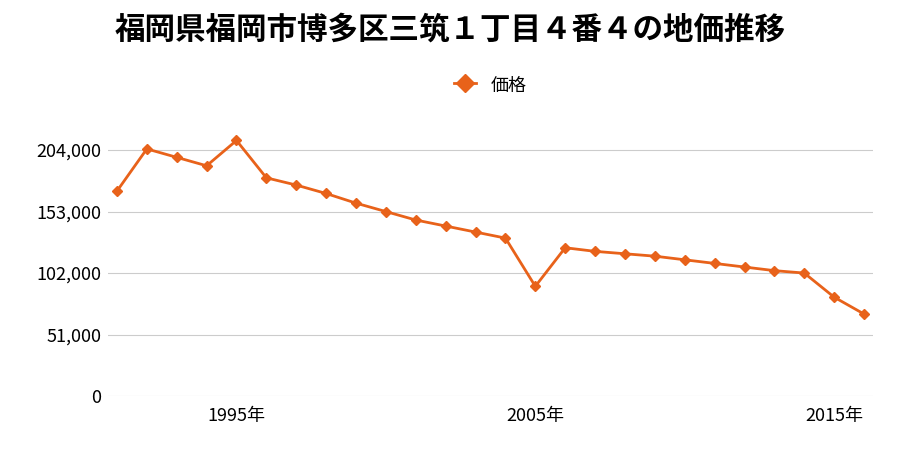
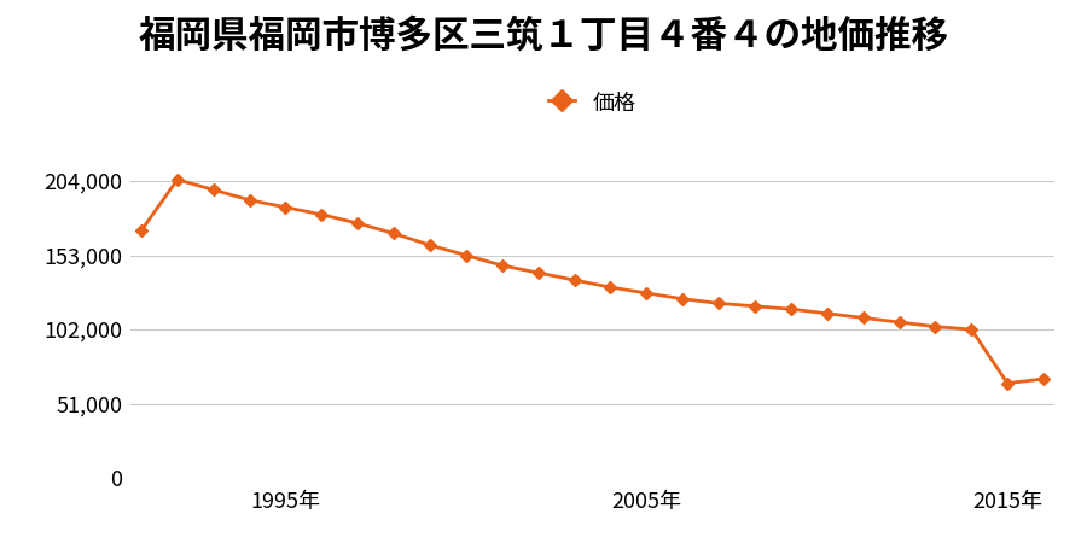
1995年: 212,000 -> 186,000
2005年: 91,000 -> 127,000
2015年: 82,000 -> 65,000
